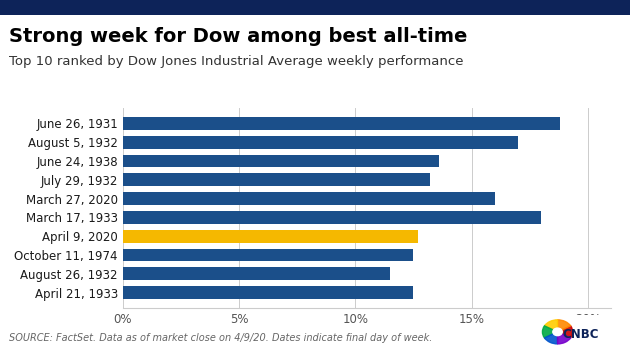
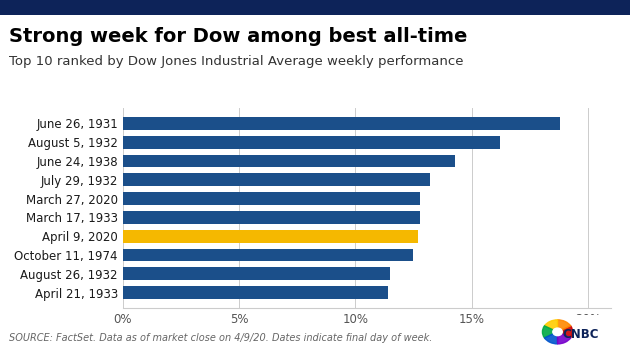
August 5, 1932: 17.0% -> 16.2%
June 24, 1938: 13.6% -> 14.3%
March 27, 2020: 16.0% -> 12.8%
March 17, 1933: 18.0% -> 12.8%
April 21, 1933: 12.5% -> 11.4%
